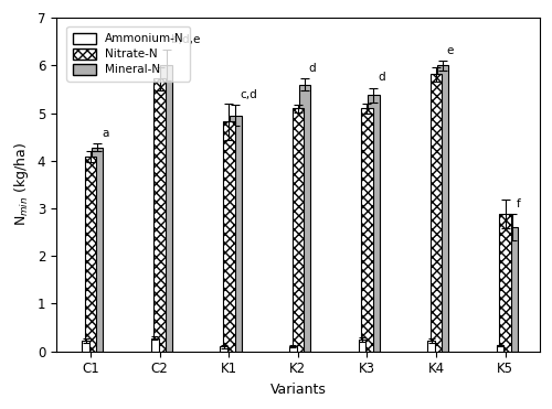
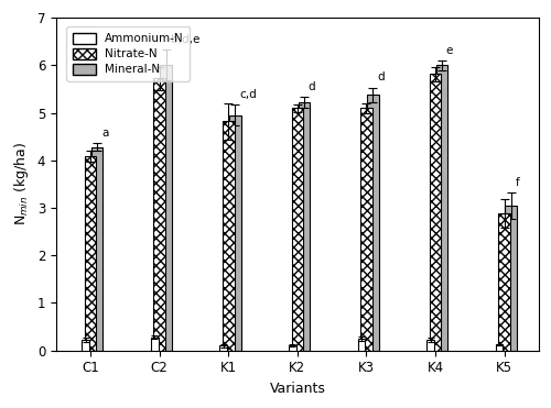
Mineral-N/K2: 5.60 -> 5.22
Mineral-N/K5: 2.60 -> 3.04
